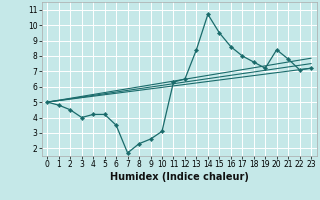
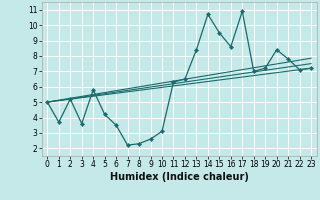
1: 4.8 -> 3.7
2: 4.5 -> 5.2
3: 4.0 -> 3.6
4: 4.2 -> 5.8
7: 1.7 -> 2.2
17: 8.0 -> 10.9
18: 7.6 -> 7.0
